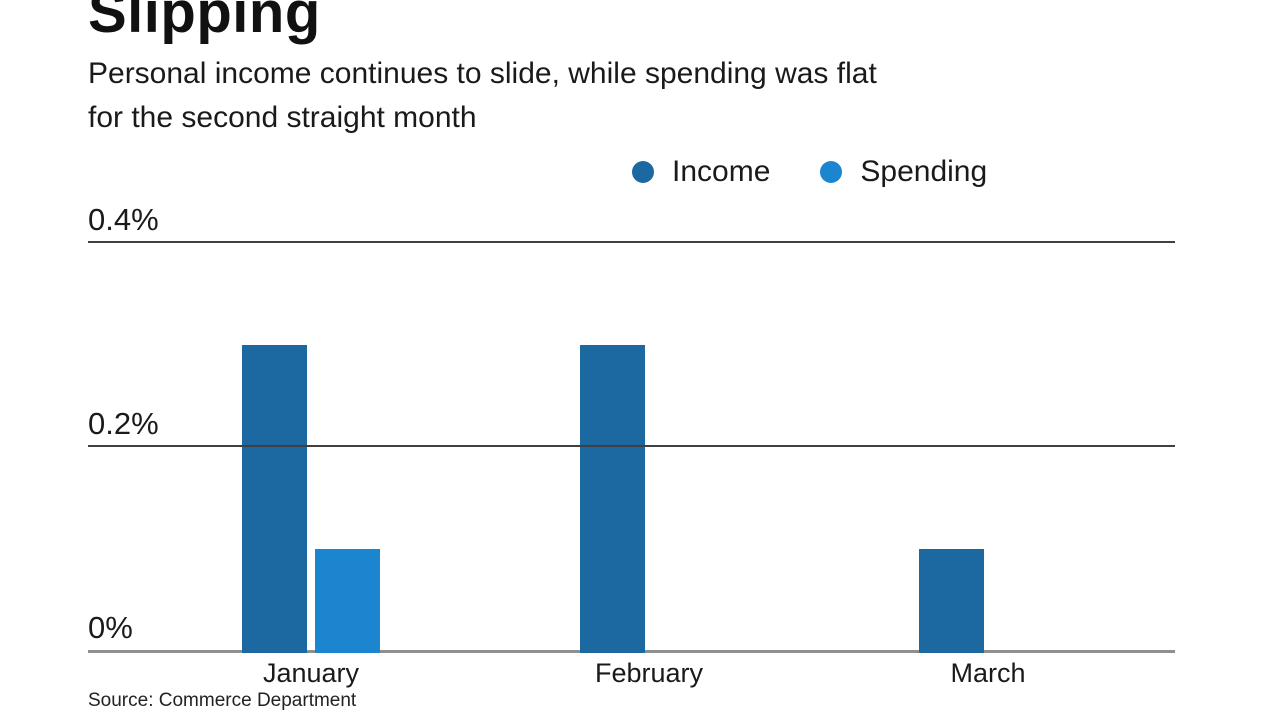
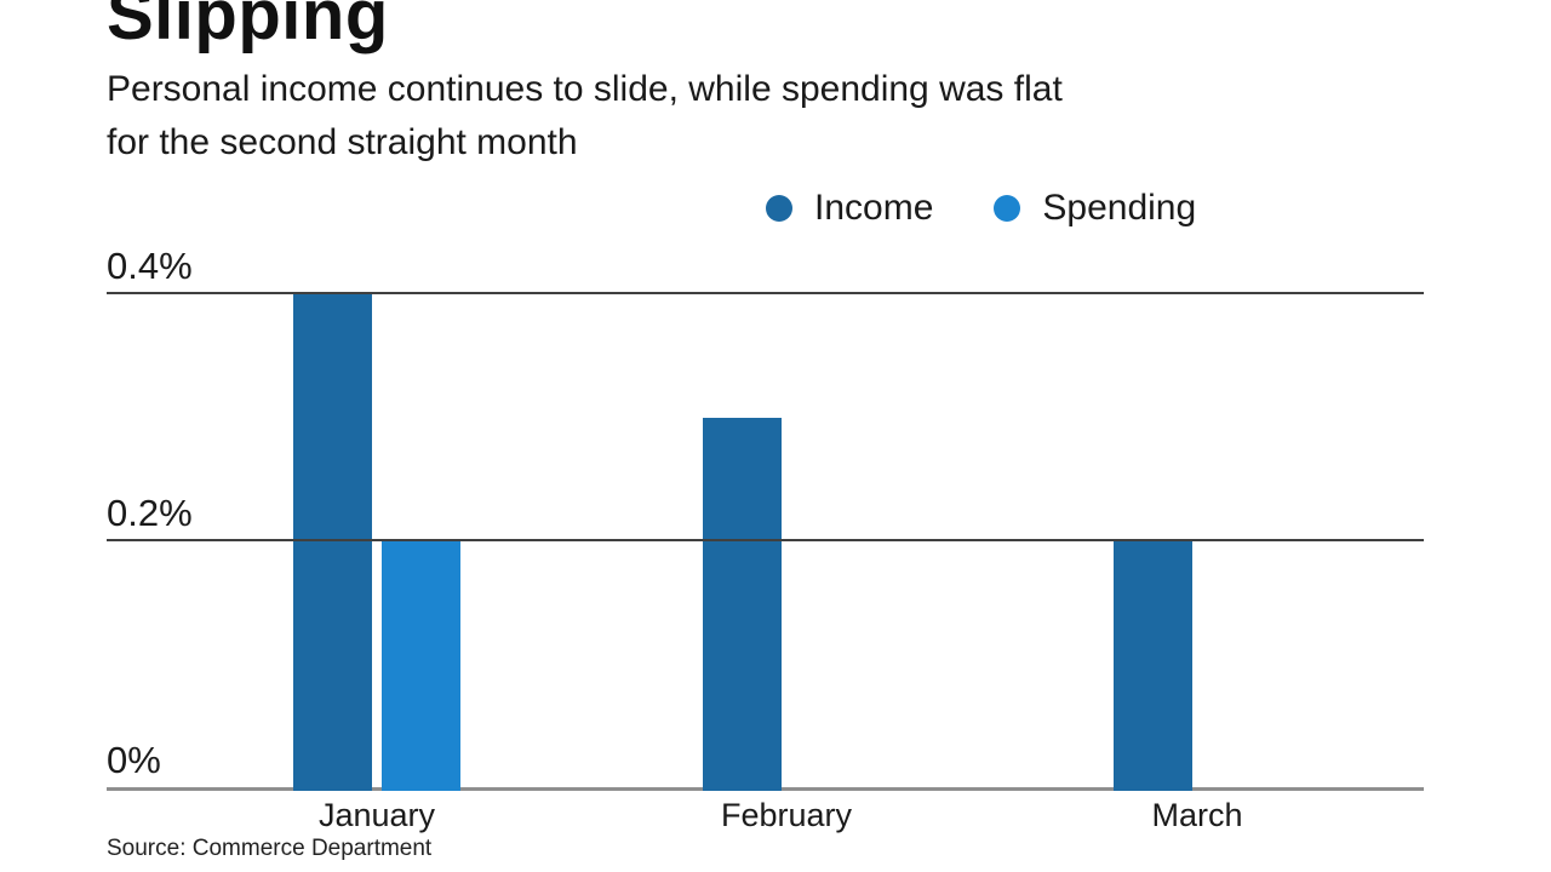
Income/January: 0.3% -> 0.4%
Spending/January: 0.1% -> 0.2%
Income/March: 0.1% -> 0.2%
